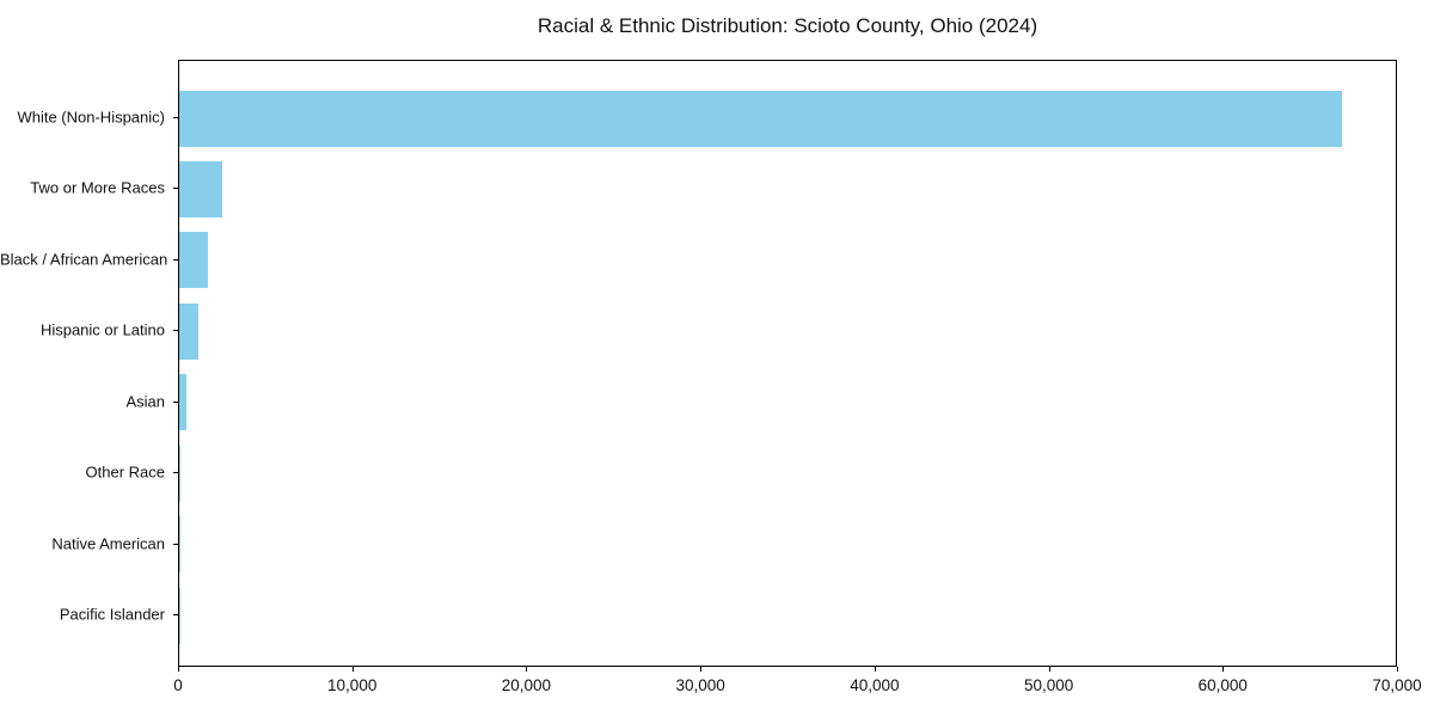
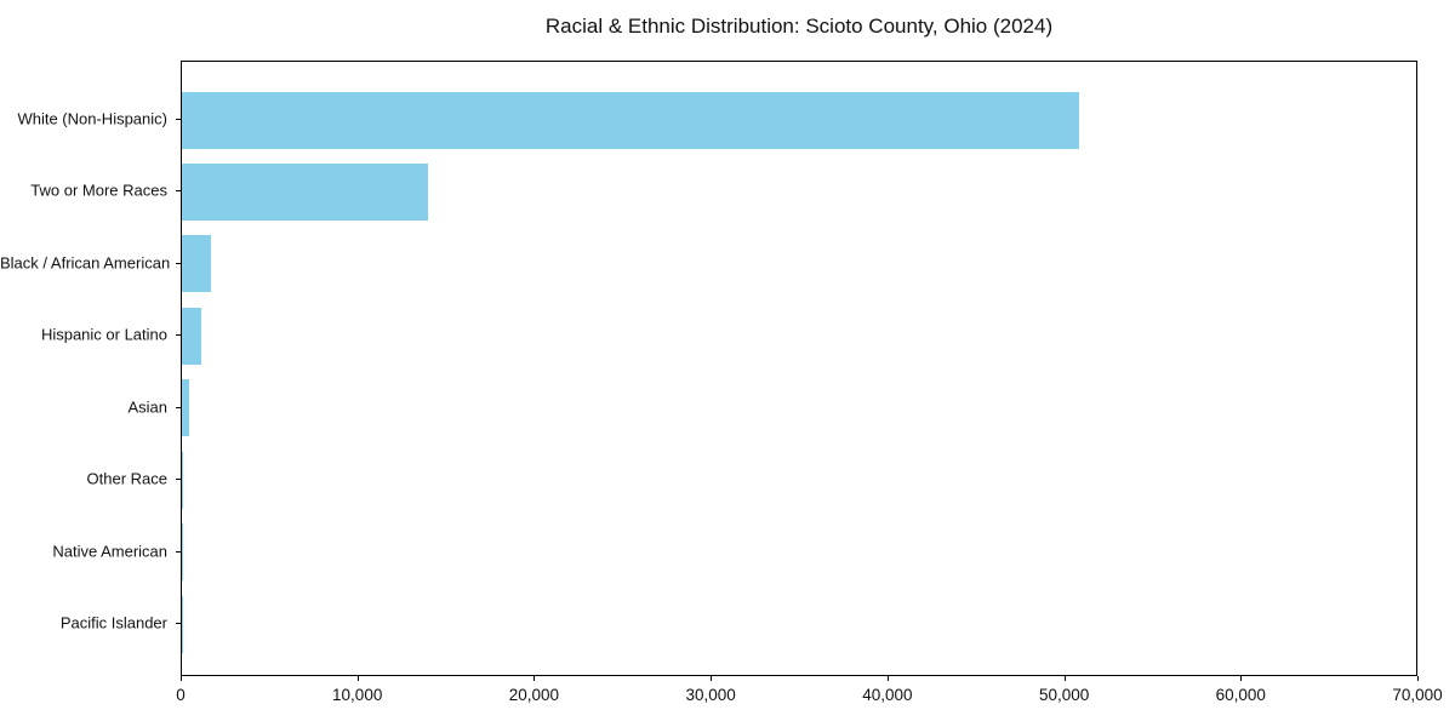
White (Non-Hispanic): 66800 -> 50800
Two or More Races: 2400 -> 13900
